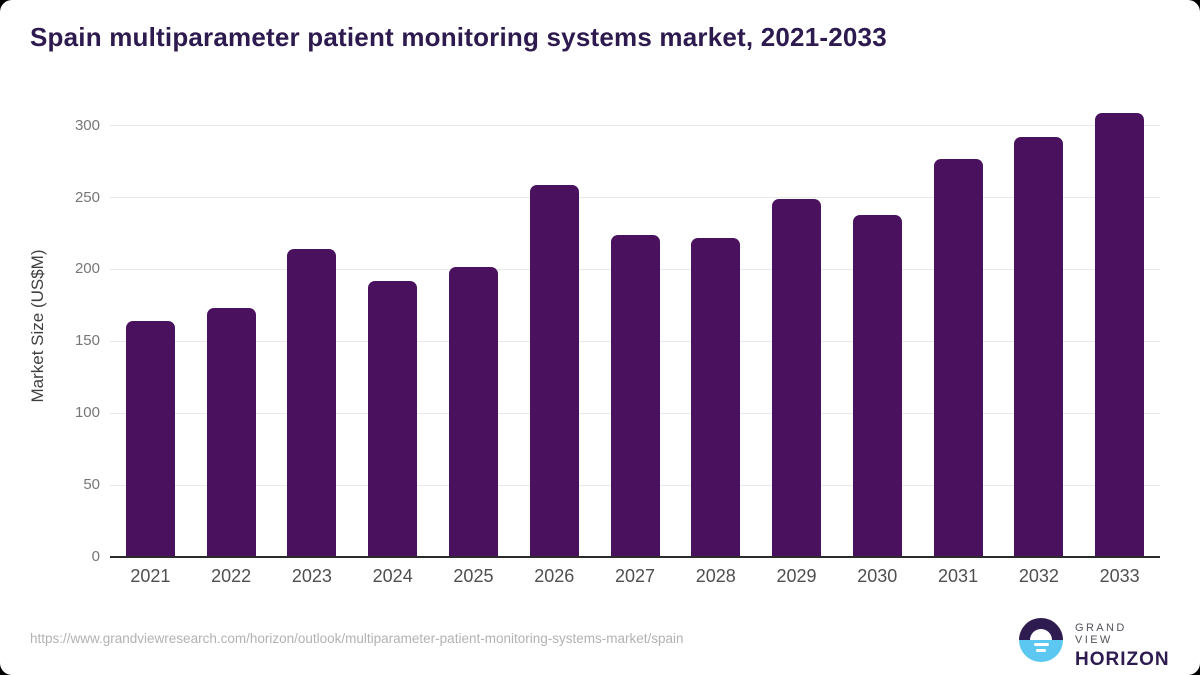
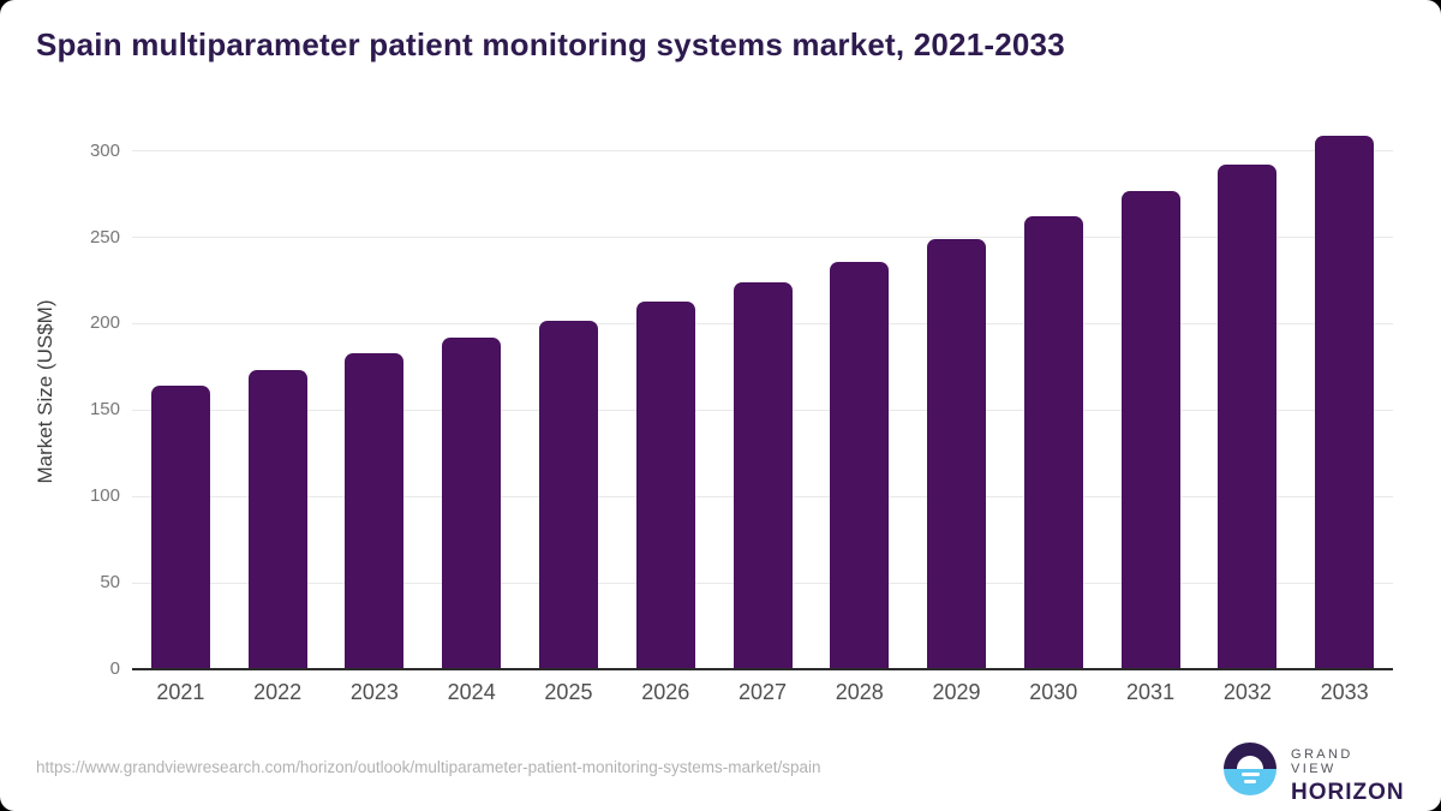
2023: 214 -> 183
2026: 259 -> 213
2028: 222 -> 236
2030: 238 -> 262
